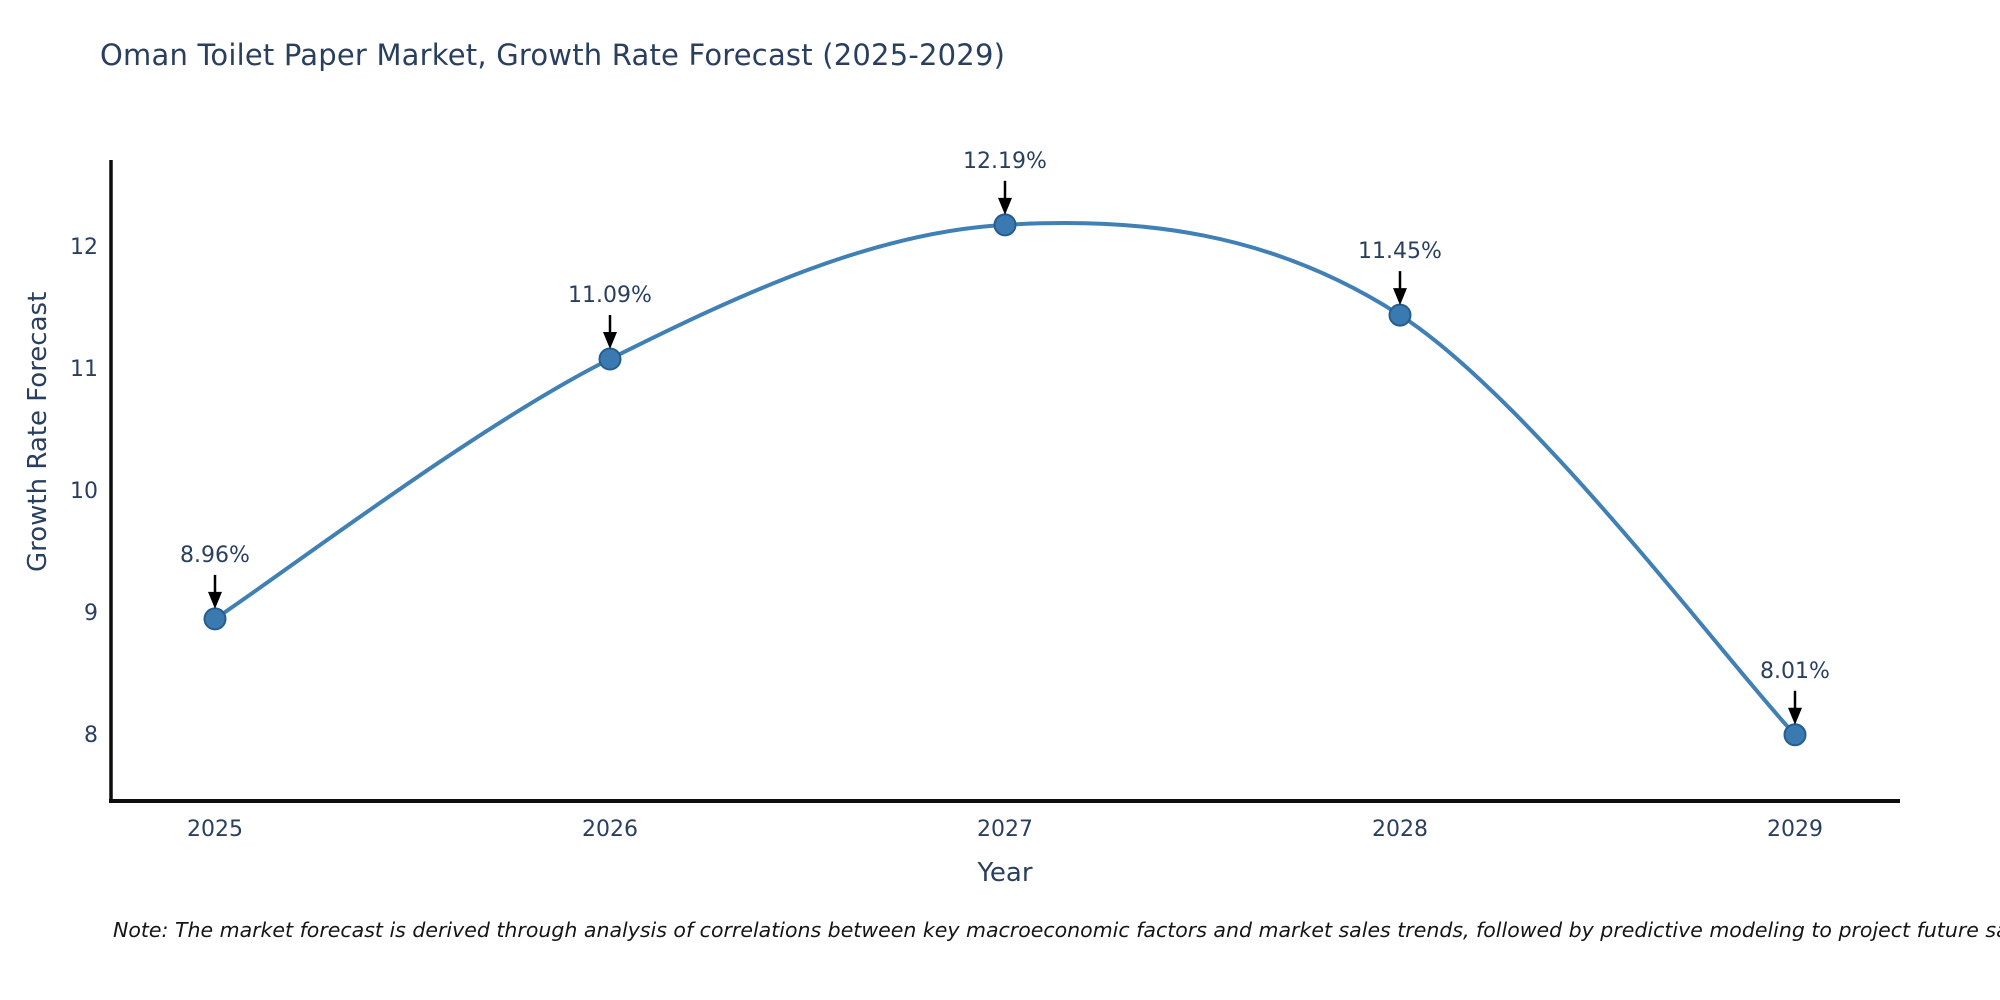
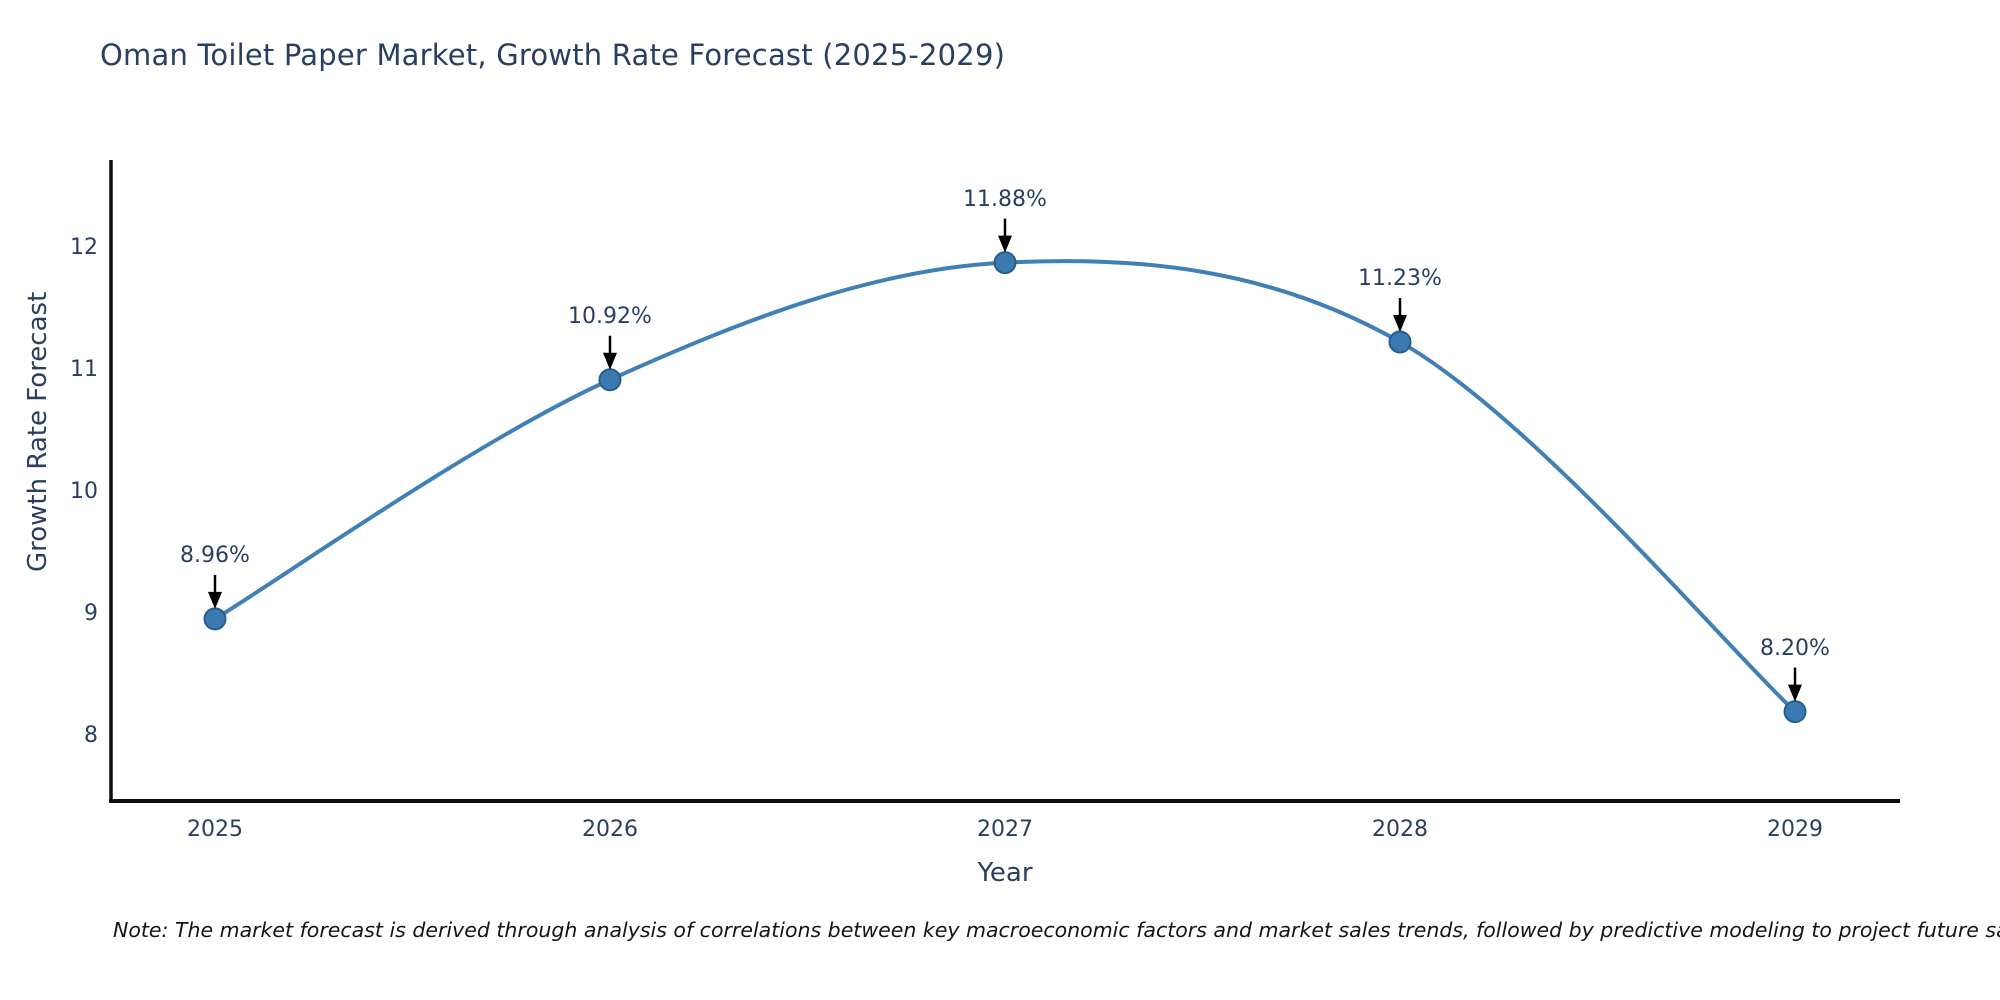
2026: 11.09% -> 10.92%
2027: 12.19% -> 11.88%
2028: 11.45% -> 11.23%
2029: 8.01% -> 8.20%
